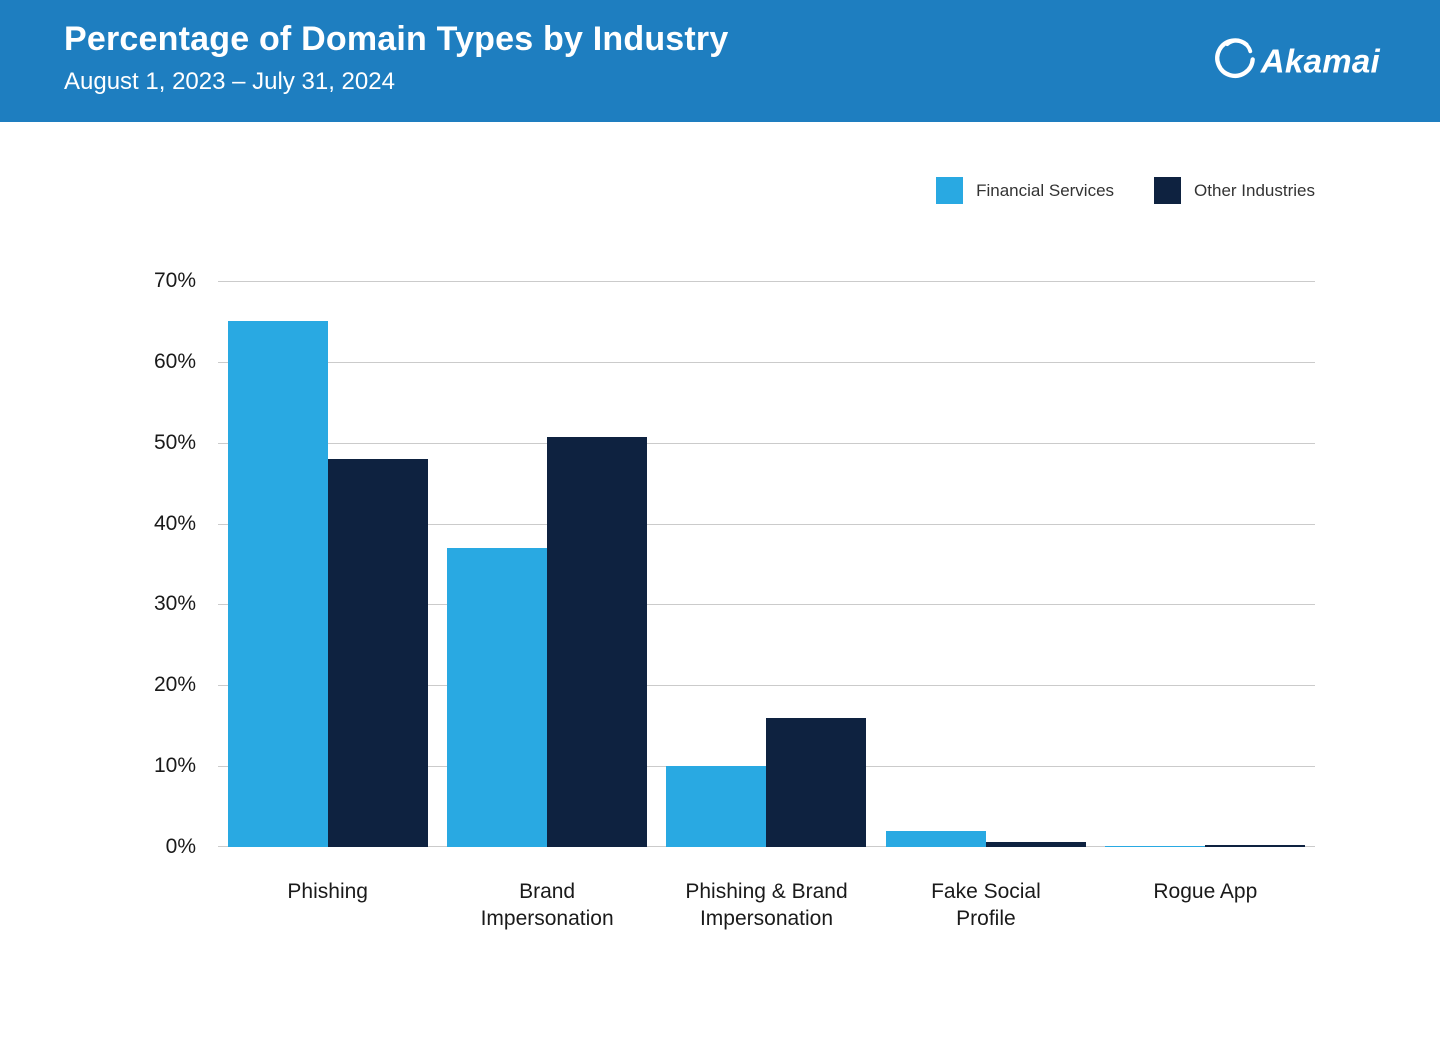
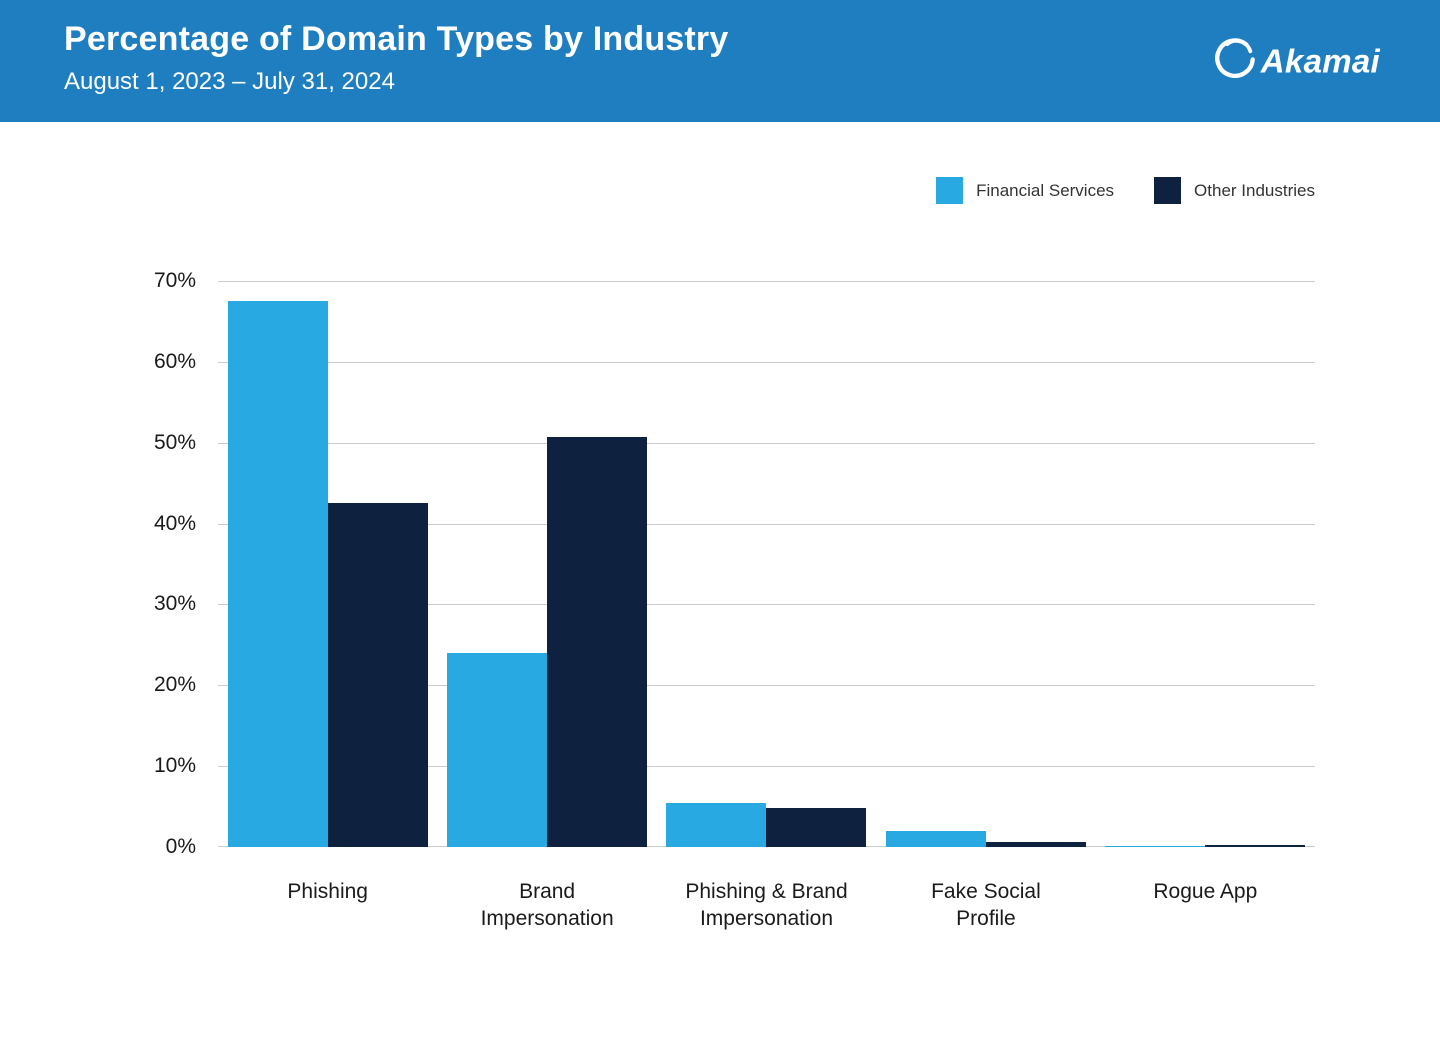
Financial Services/Phishing: 65% -> 68%
Other Industries/Phishing: 48% -> 42%
Financial Services/Brand Impersonation: 37% -> 24%
Financial Services/Phishing & Brand Impersonation: 10% -> 6%
Other Industries/Phishing & Brand Impersonation: 16% -> 5%
